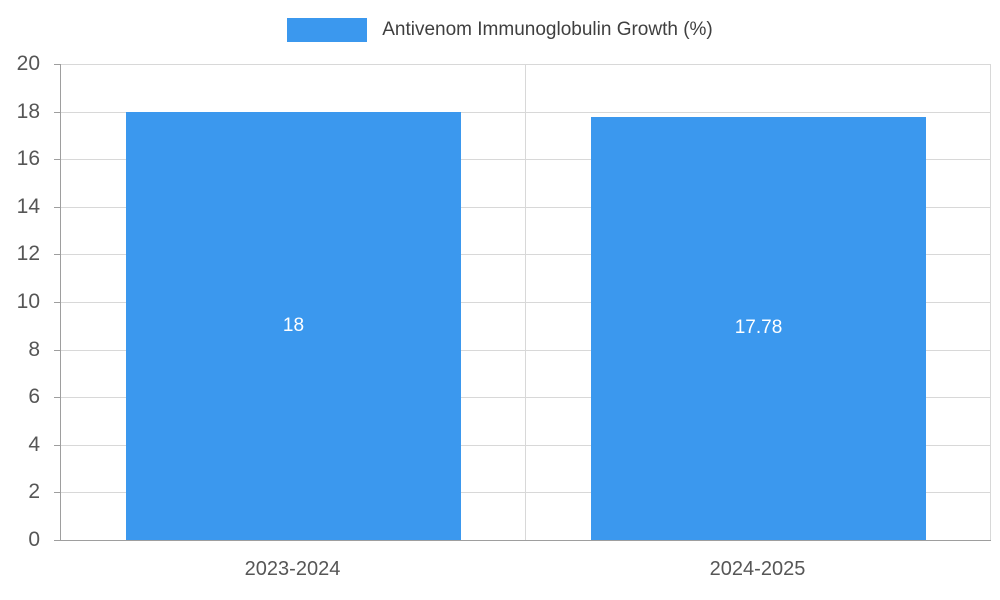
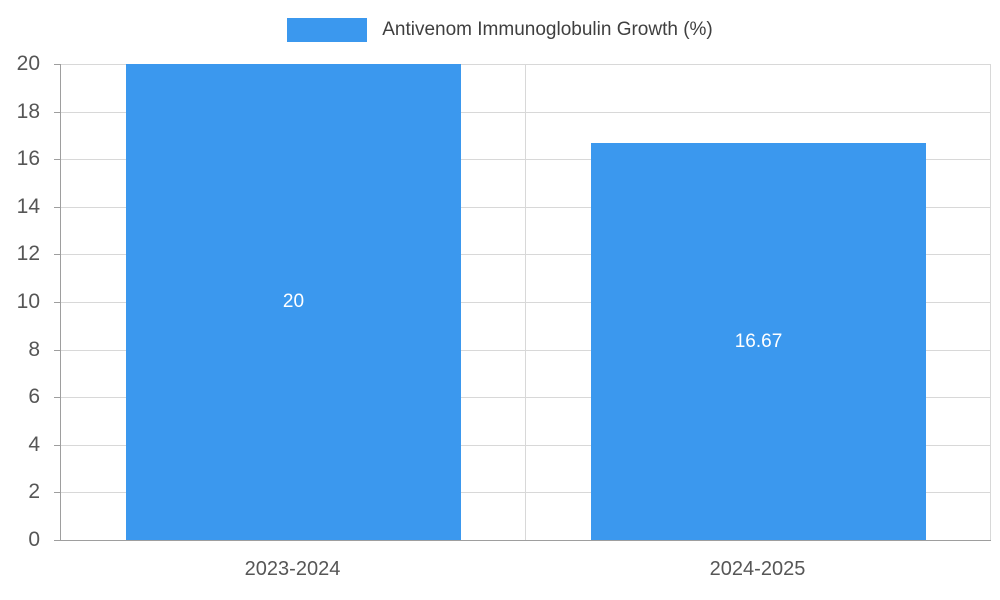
2023-2024: 18 -> 20
2024-2025: 17.78 -> 16.67
